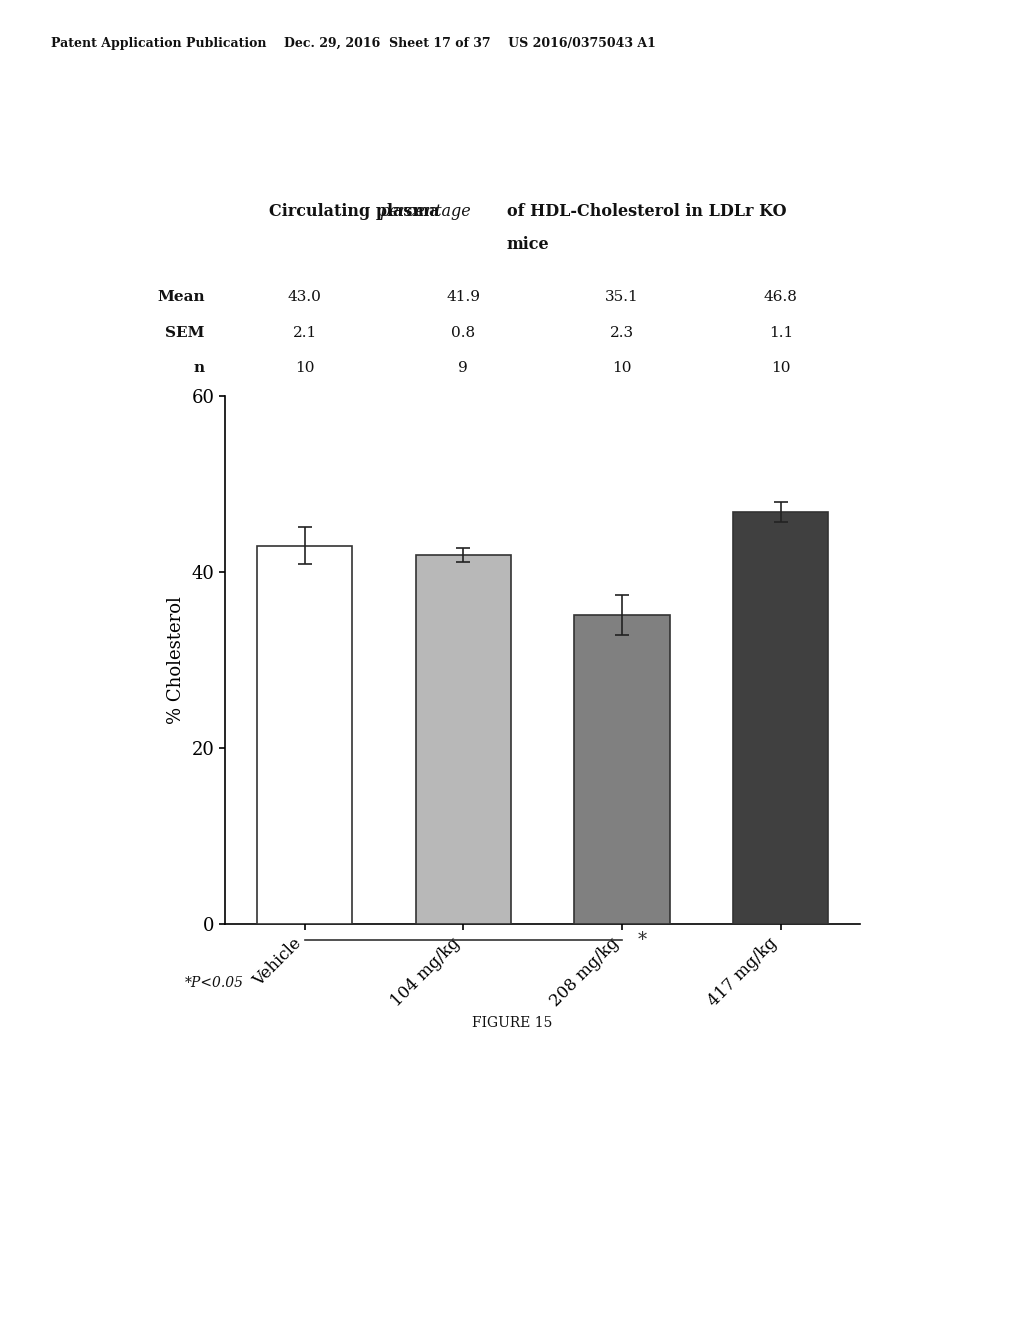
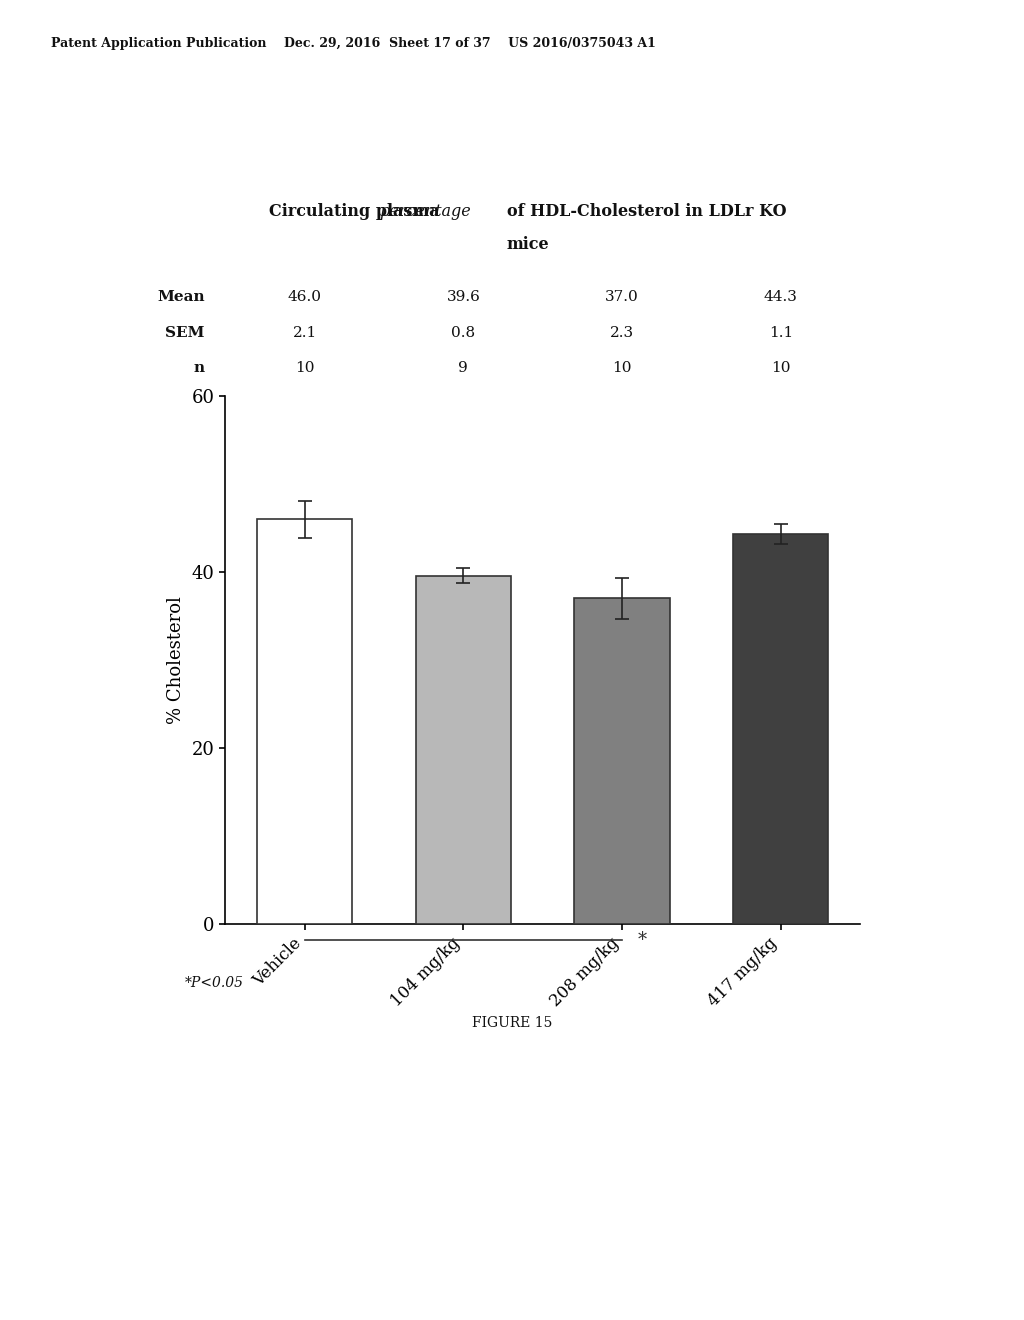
Vehicle: 43.0 -> 46.0
104 mg/kg: 41.9 -> 39.6
208 mg/kg: 35.1 -> 37.0
417 mg/kg: 46.8 -> 44.3
